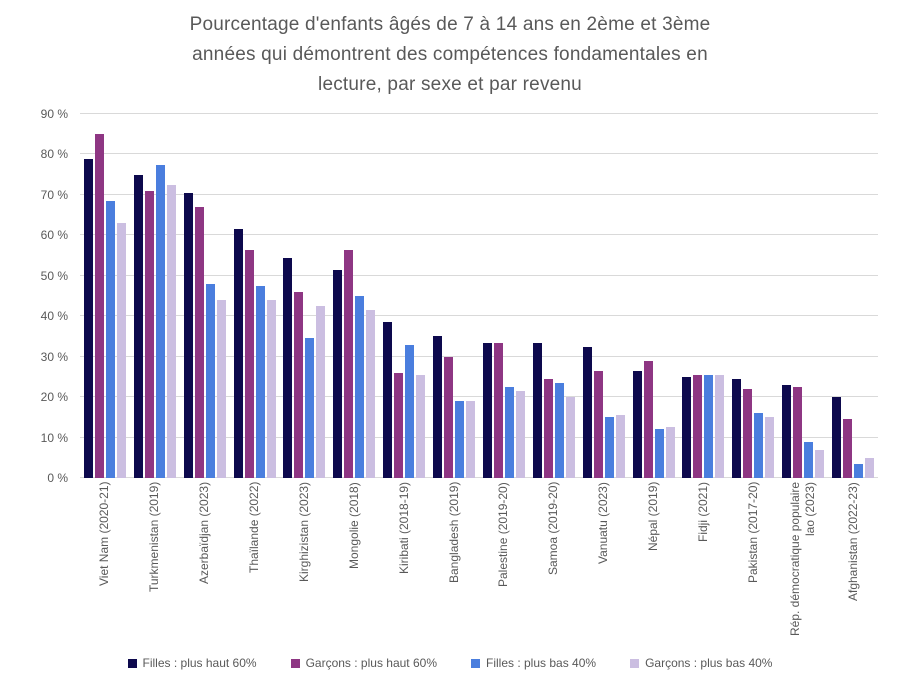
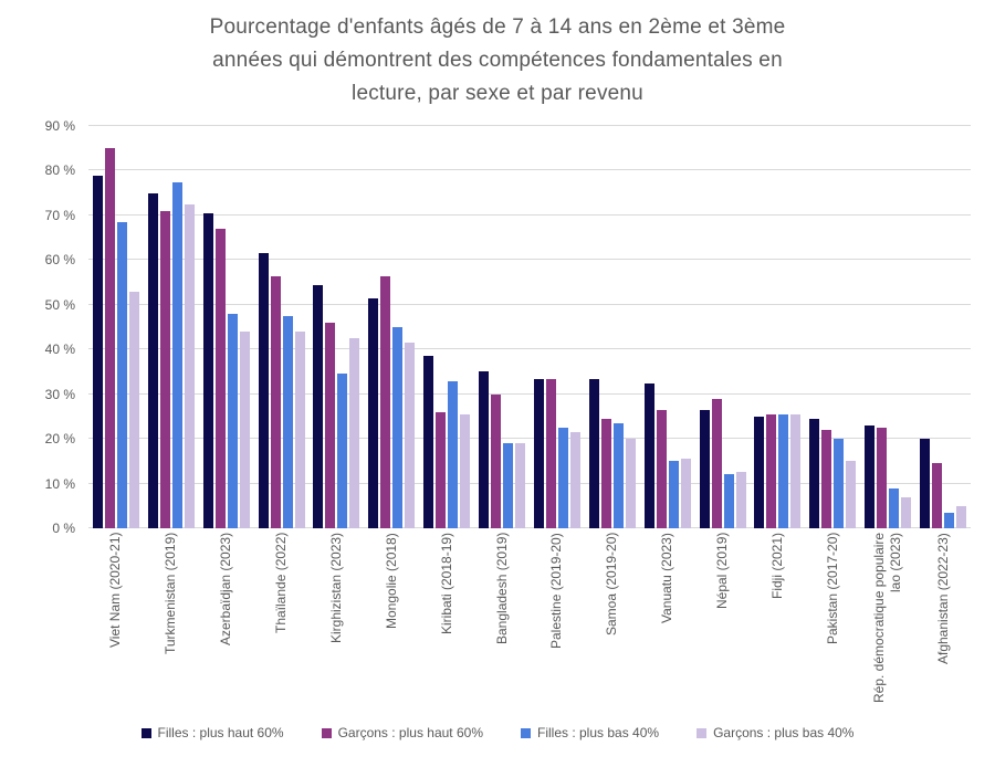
Garçons : plus bas 40%/Viet Nam (2020-21): 63% -> 53%
Filles : plus bas 40%/Pakistan (2017-20): 16% -> 20%
